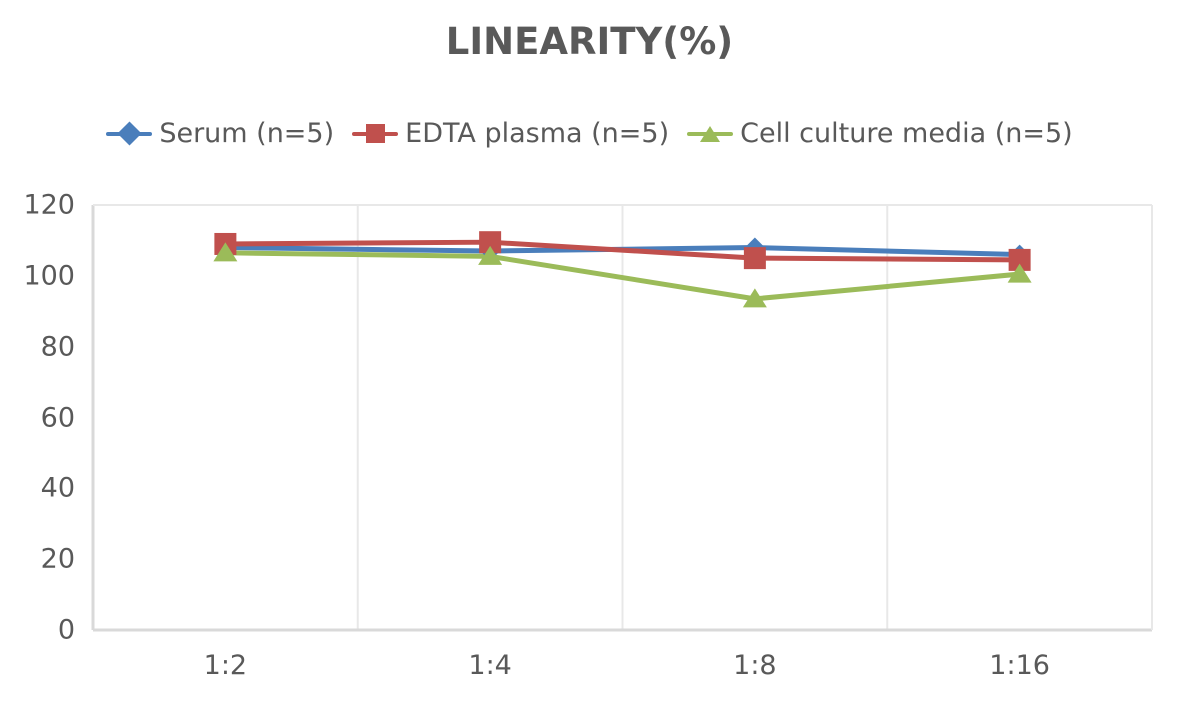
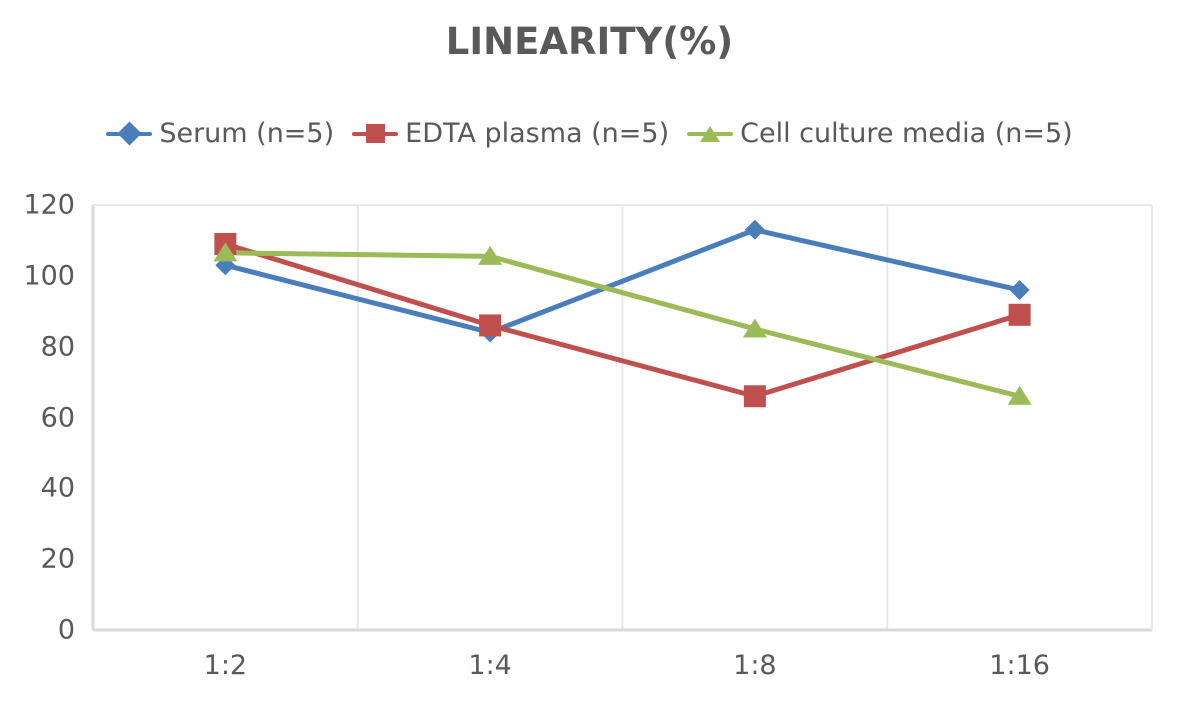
Serum (n=5)/1:2: 108 -> 103
Serum (n=5)/1:4: 107 -> 84
EDTA plasma (n=5)/1:4: 110 -> 86
Serum (n=5)/1:8: 108 -> 113
EDTA plasma (n=5)/1:8: 105 -> 66
Cell culture media (n=5)/1:8: 94 -> 85
Serum (n=5)/1:16: 106 -> 96
EDTA plasma (n=5)/1:16: 104 -> 89
Cell culture media (n=5)/1:16: 100 -> 66
